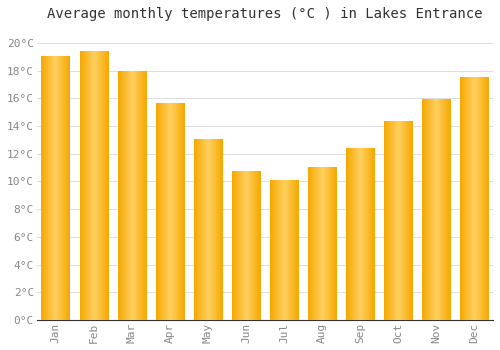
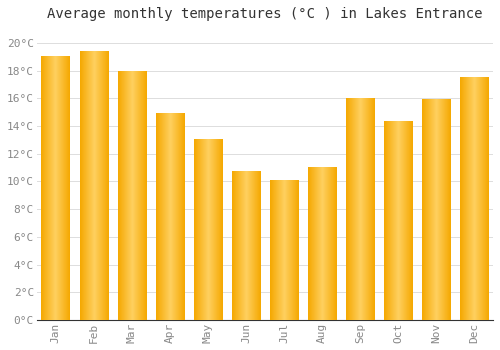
Apr: 15.6°C -> 14.9°C
Sep: 12.4°C -> 16.0°C
